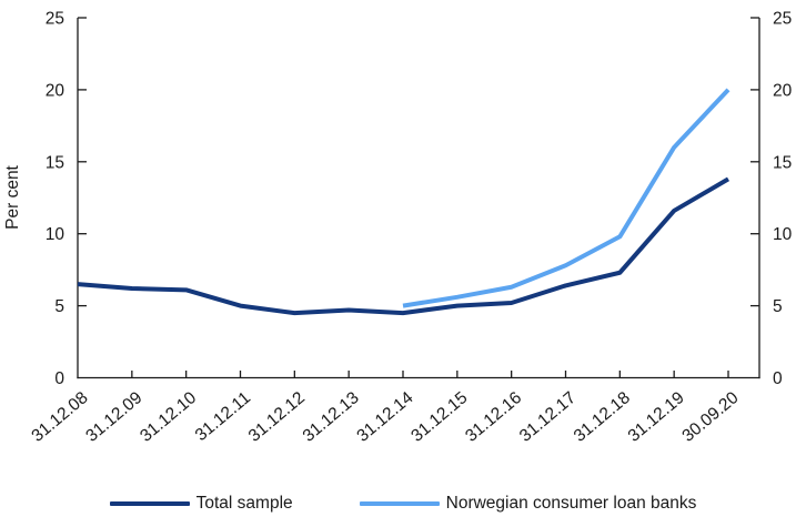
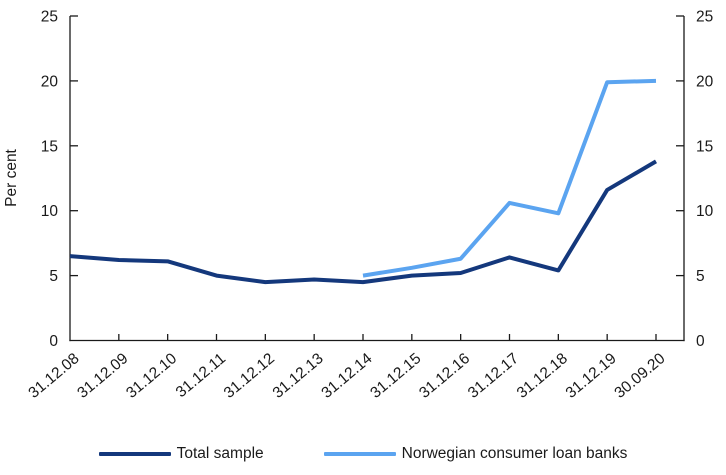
Norwegian consumer loan banks/31.12.17: 7.8 -> 10.6
Total sample/31.12.18: 7.3 -> 5.4
Norwegian consumer loan banks/31.12.19: 16.0 -> 19.9
